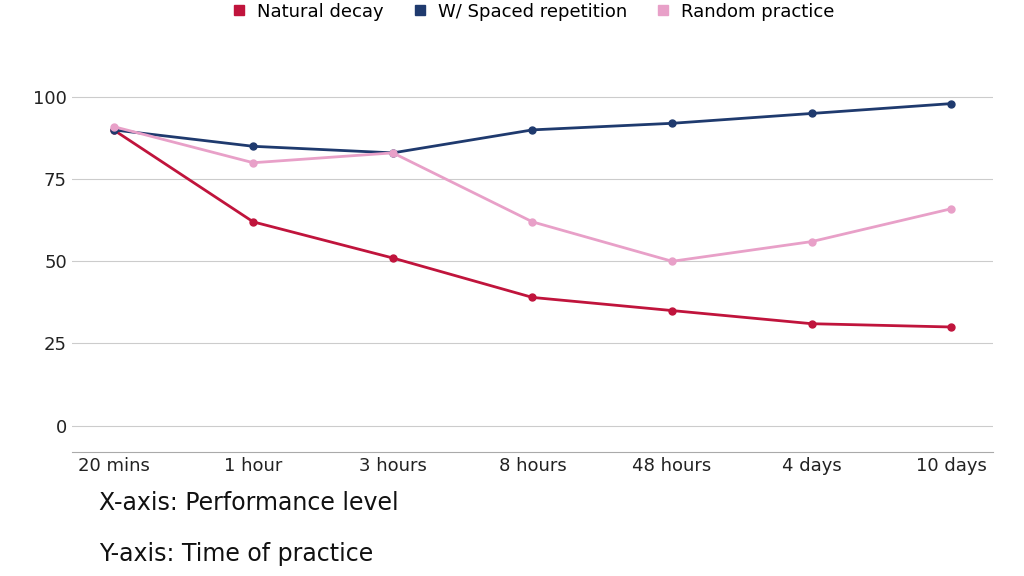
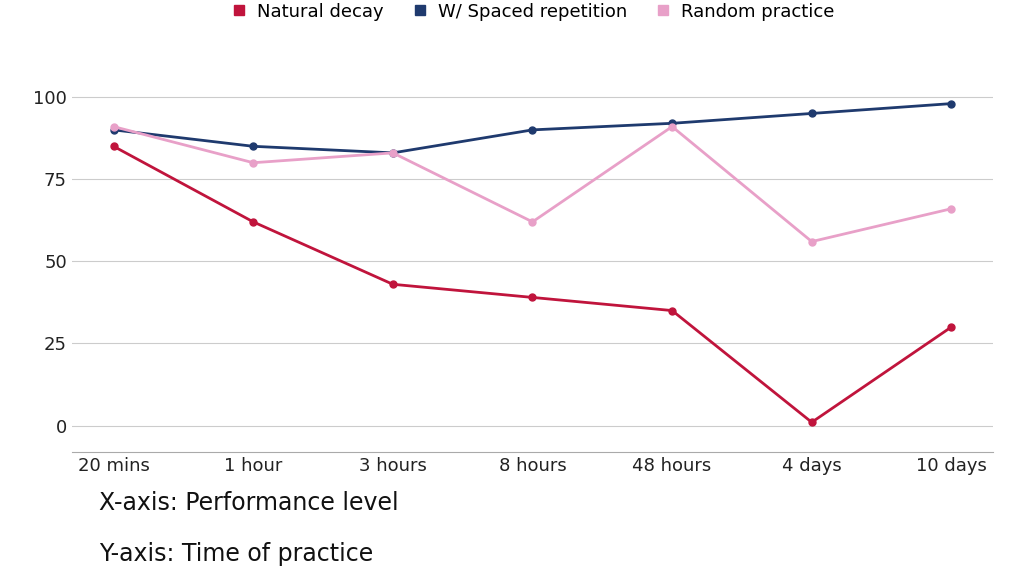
Natural decay/20 mins: 90 -> 85
Natural decay/3 hours: 51 -> 43
Random practice/48 hours: 50 -> 91
Natural decay/4 days: 31 -> 1
